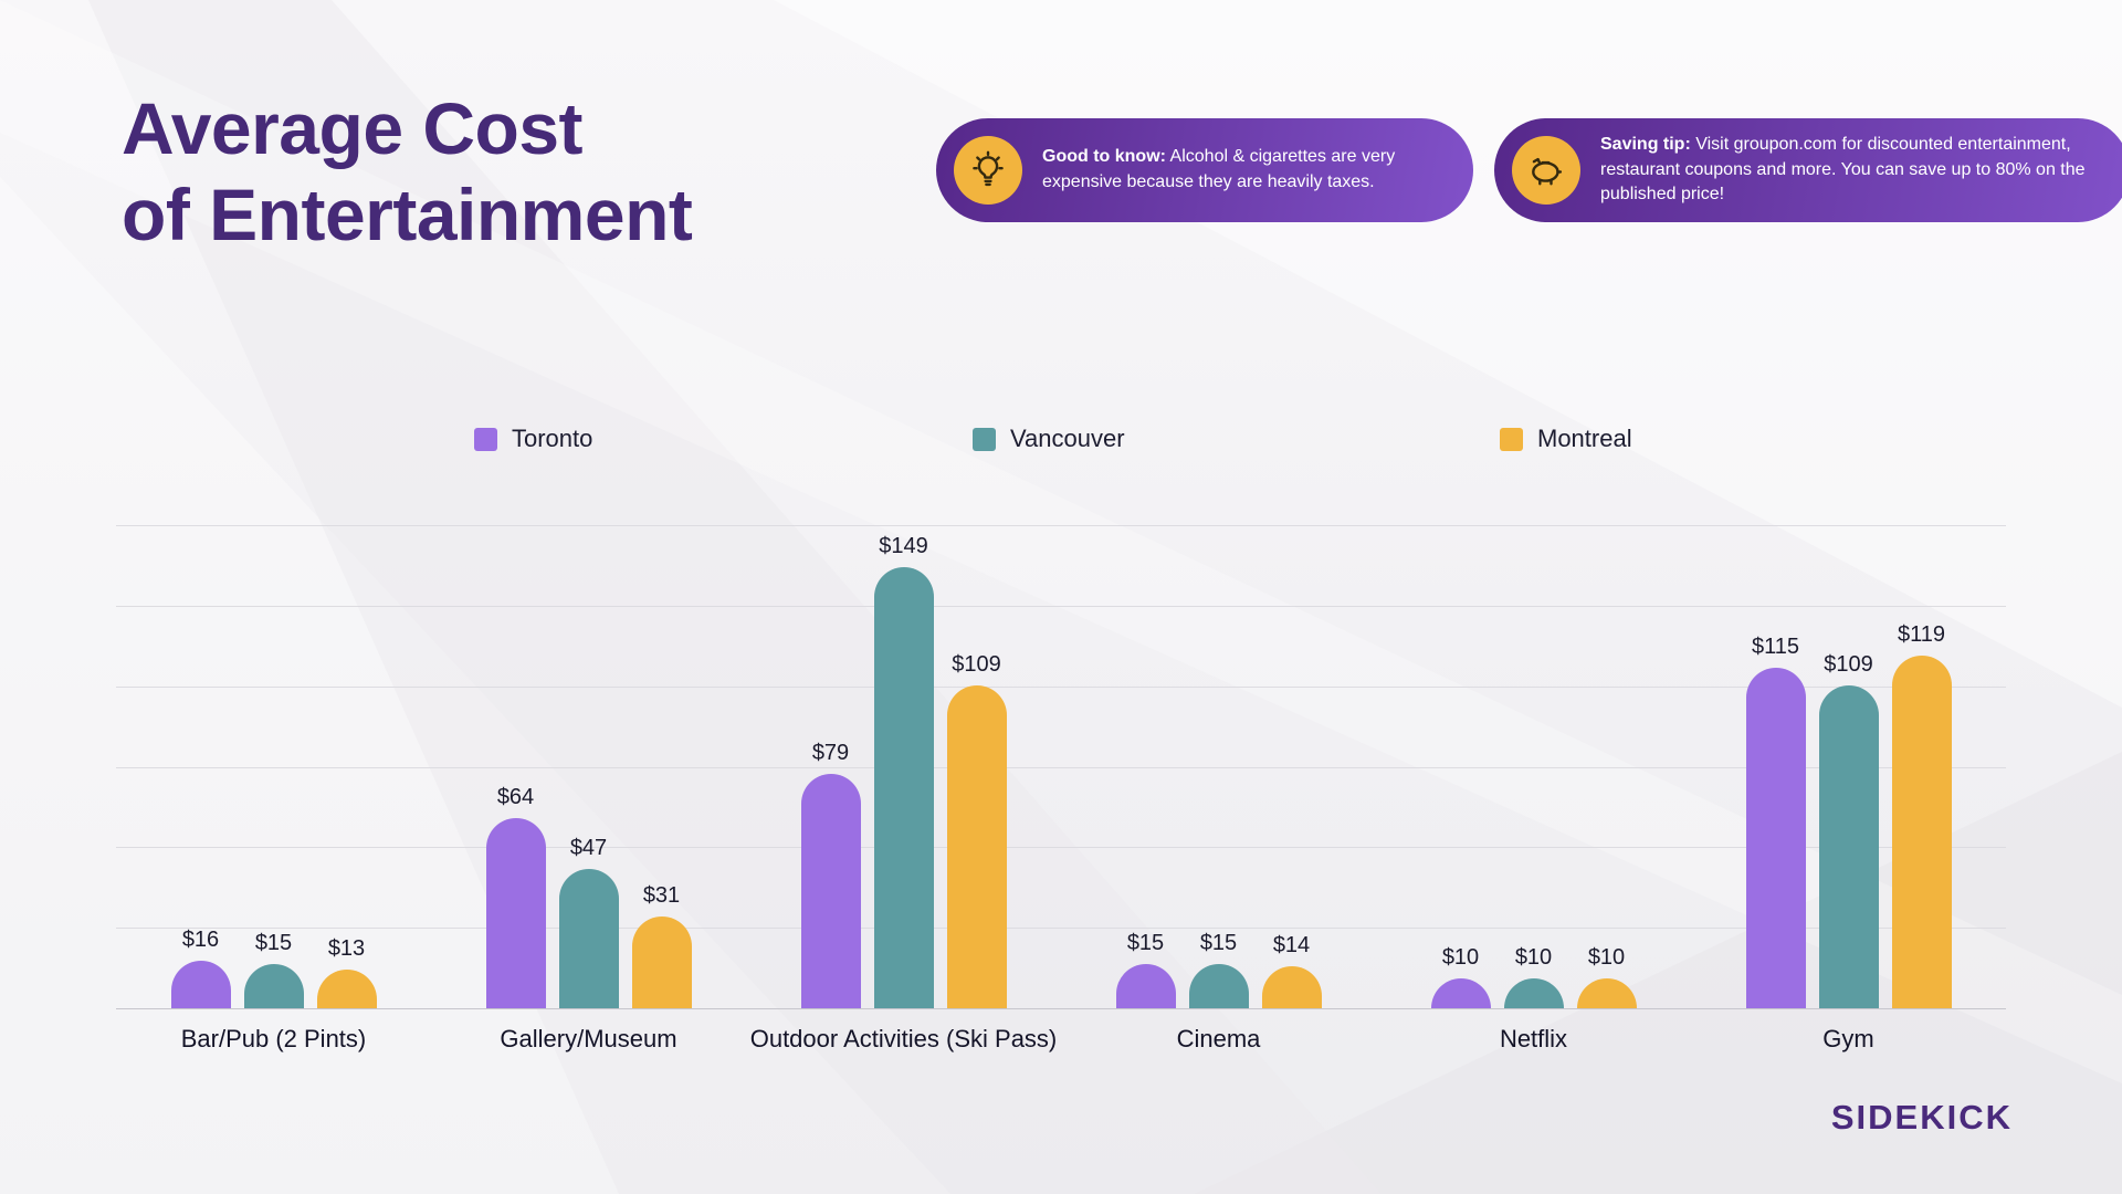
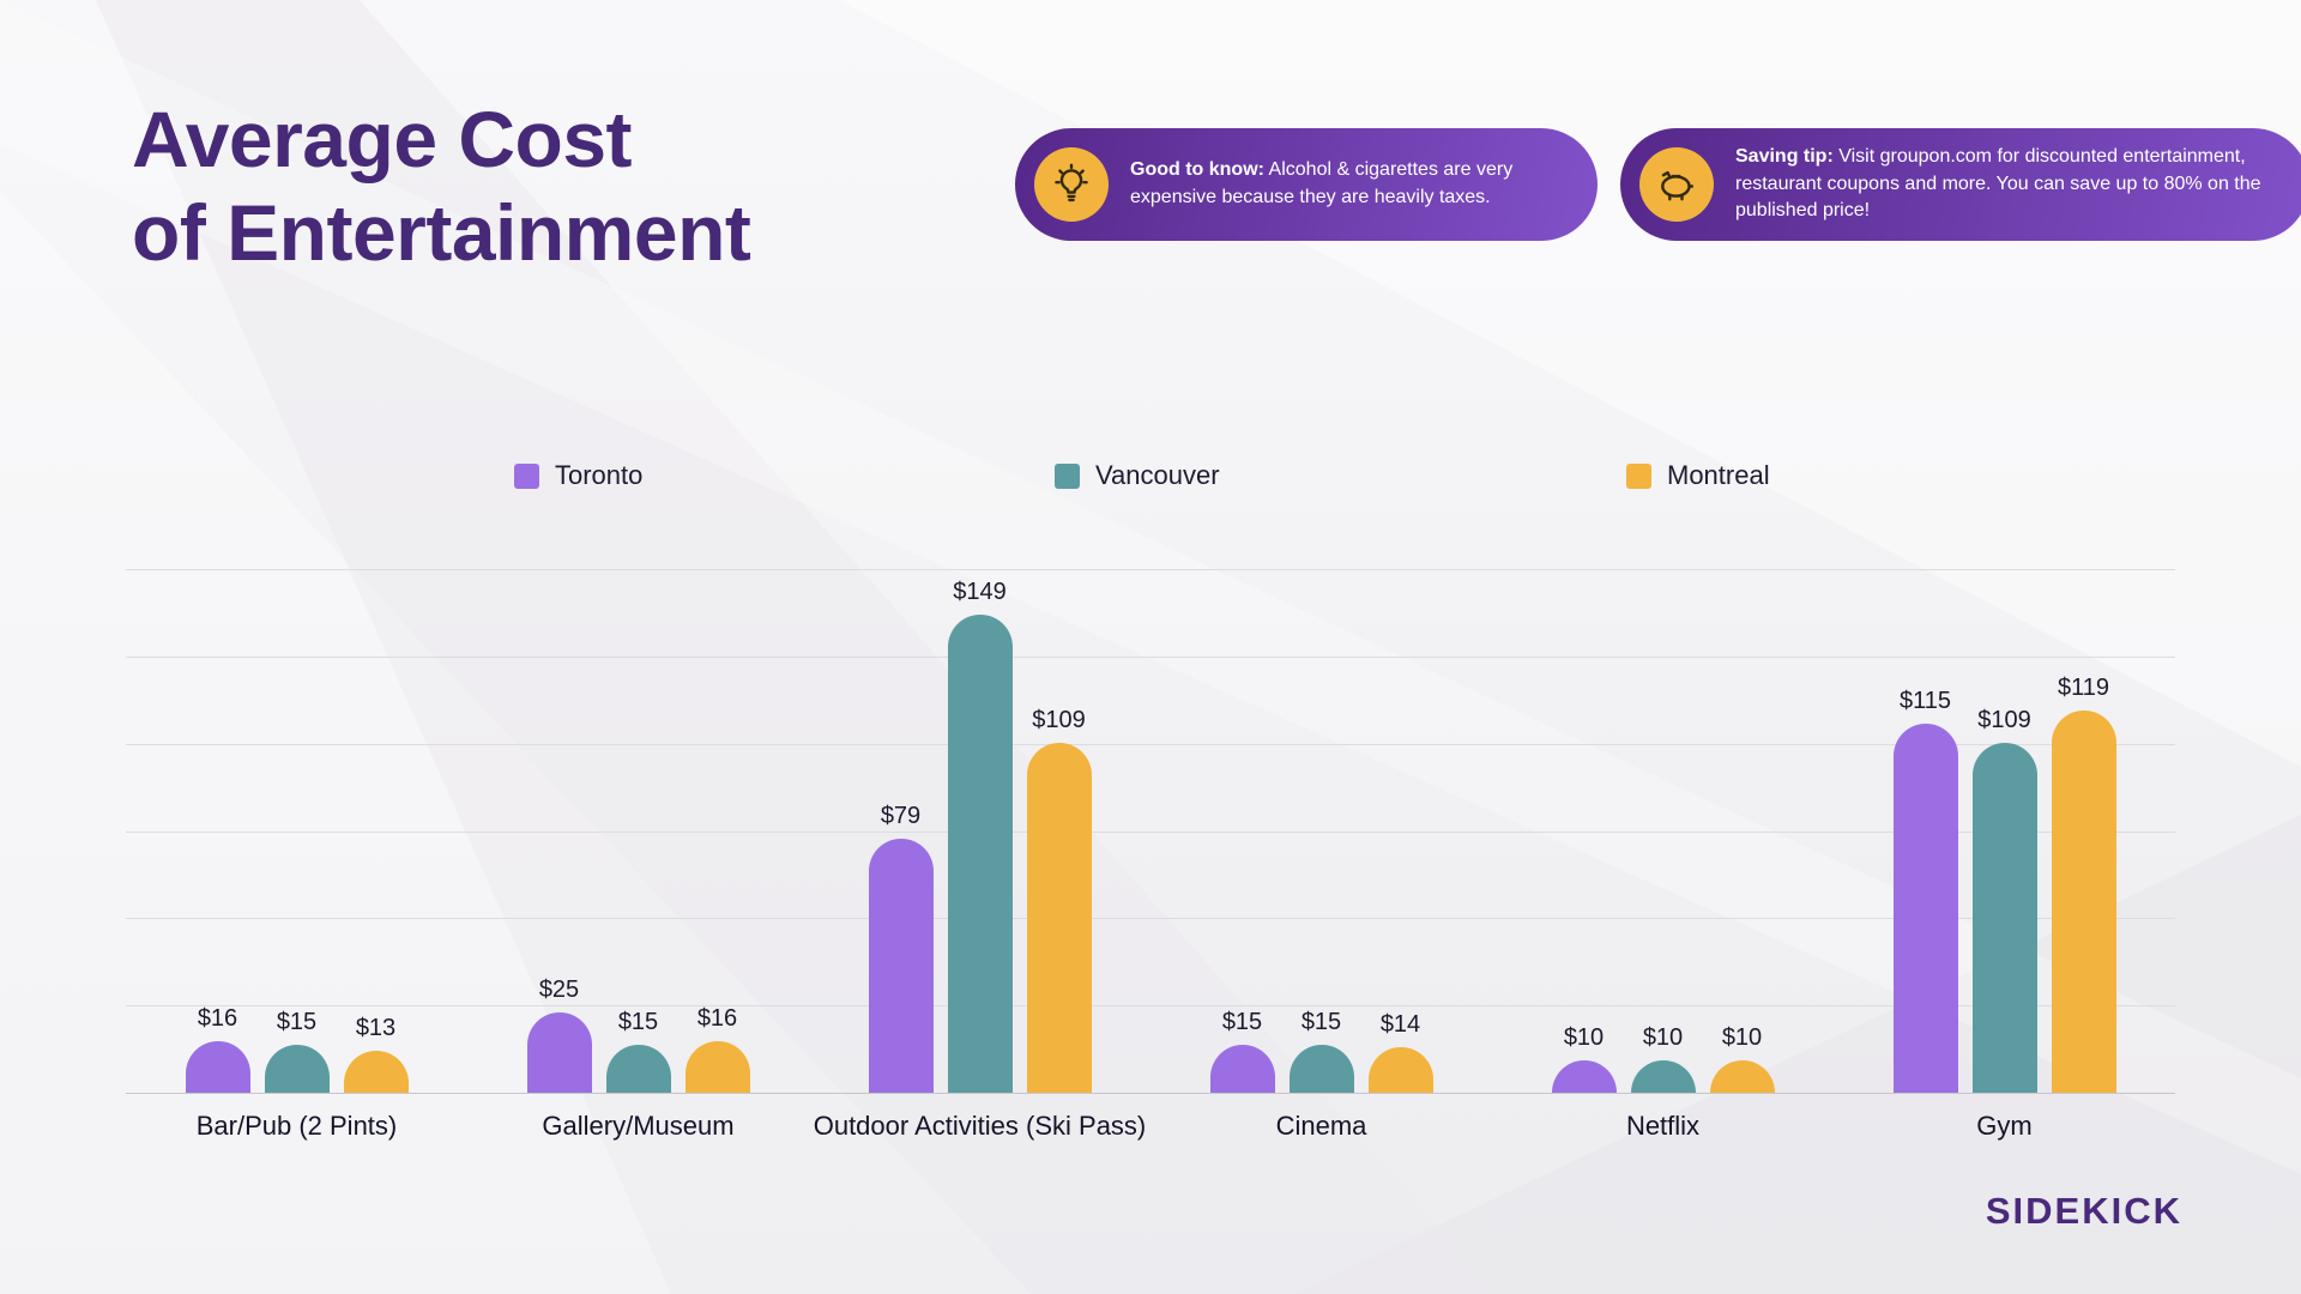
Toronto/Gallery/Museum: $64 -> $25
Vancouver/Gallery/Museum: $47 -> $15
Montreal/Gallery/Museum: $31 -> $16
